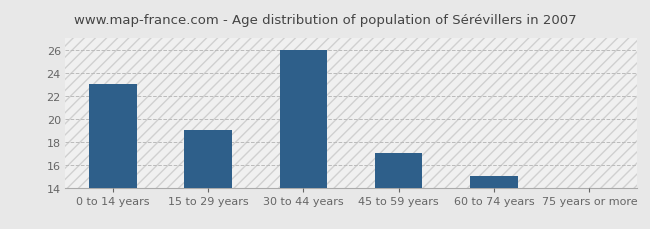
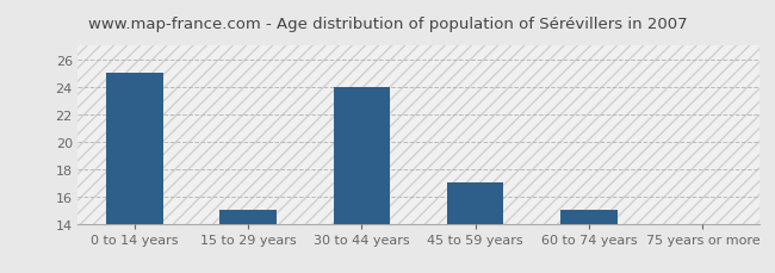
0 to 14 years: 23 -> 25
15 to 29 years: 19 -> 15
30 to 44 years: 26 -> 24
